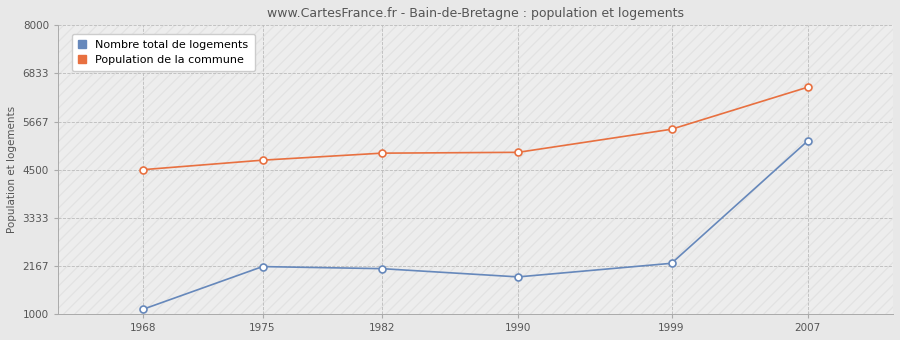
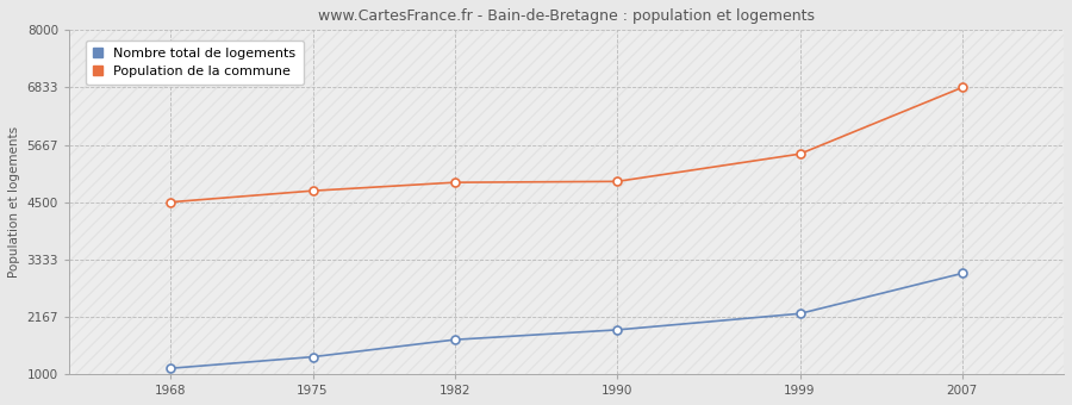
Nombre total de logements/1975: 2150 -> 1350
Nombre total de logements/1982: 2100 -> 1700
Nombre total de logements/2007: 5200 -> 3050
Population de la commune/2007: 6500 -> 6830
